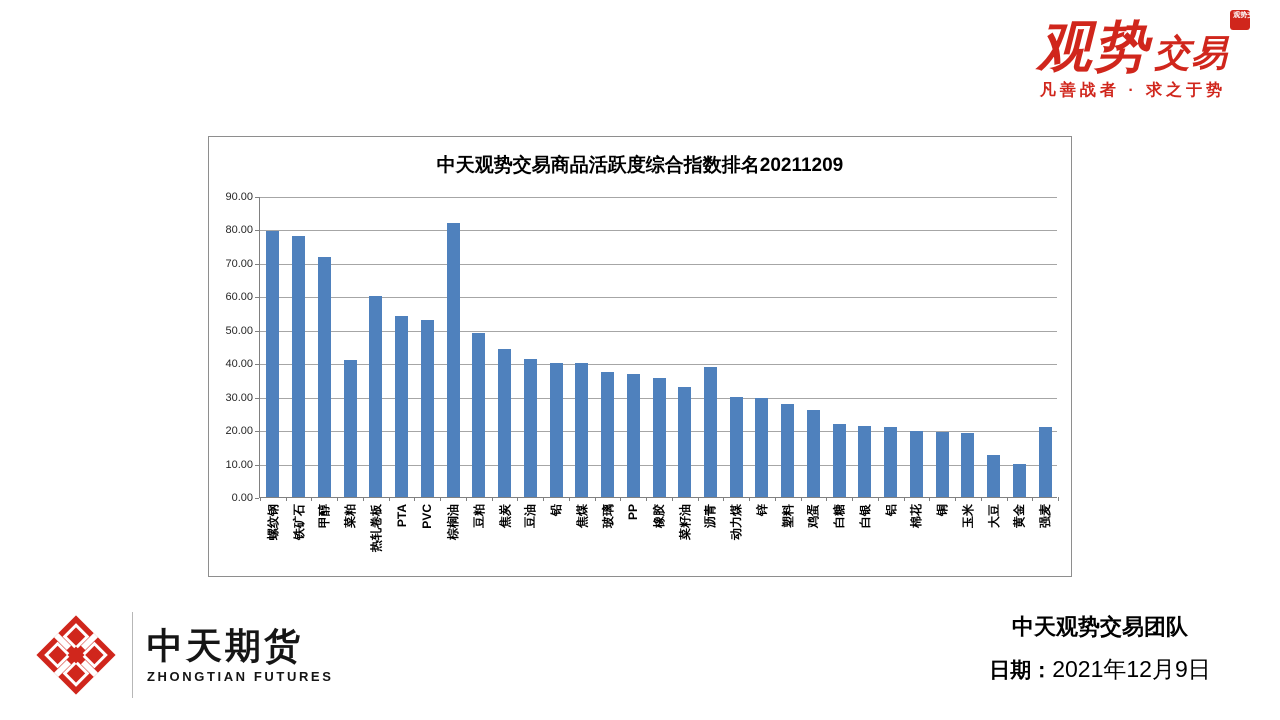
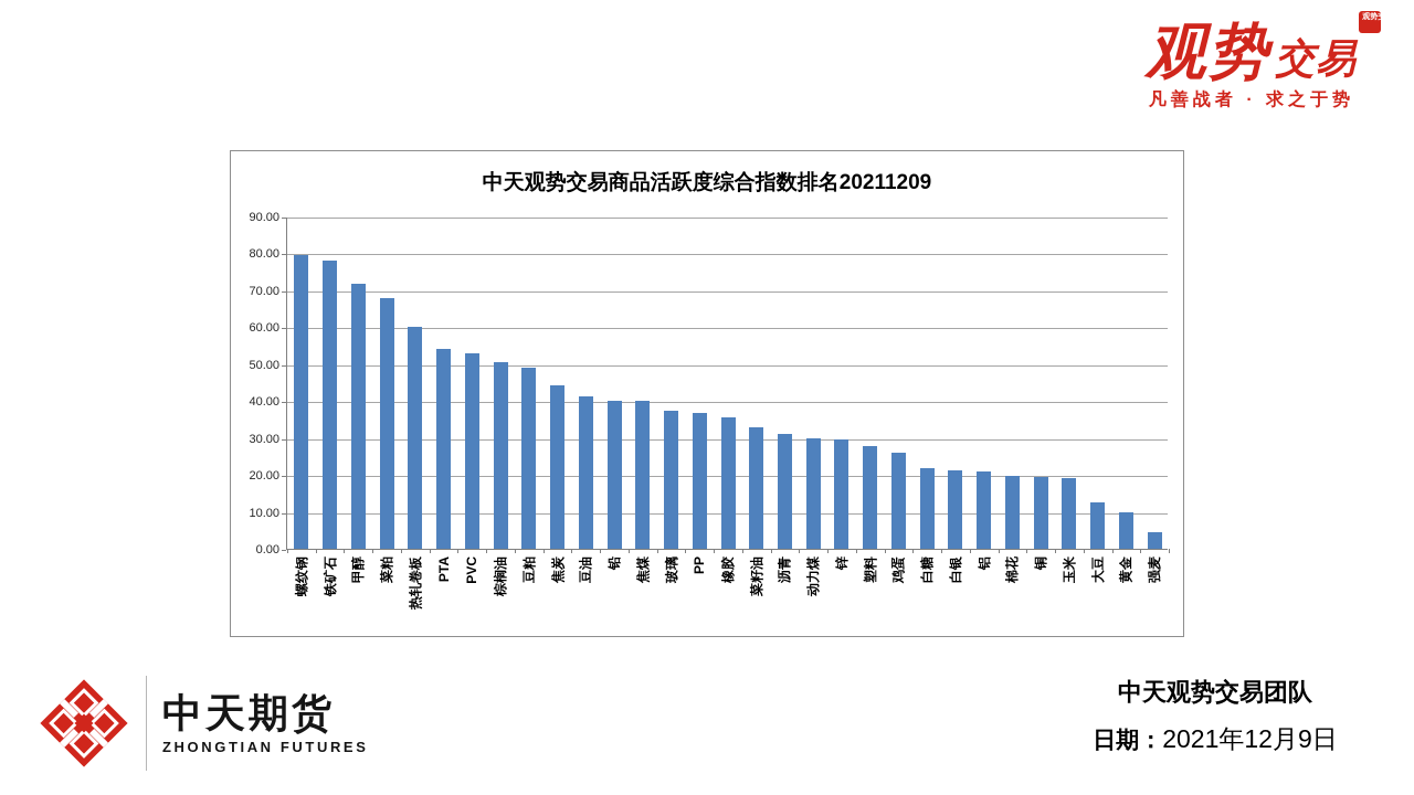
菜粕: 41 -> 68
棕榈油: 82 -> 50
沥青: 39 -> 31
强麦: 21 -> 4
